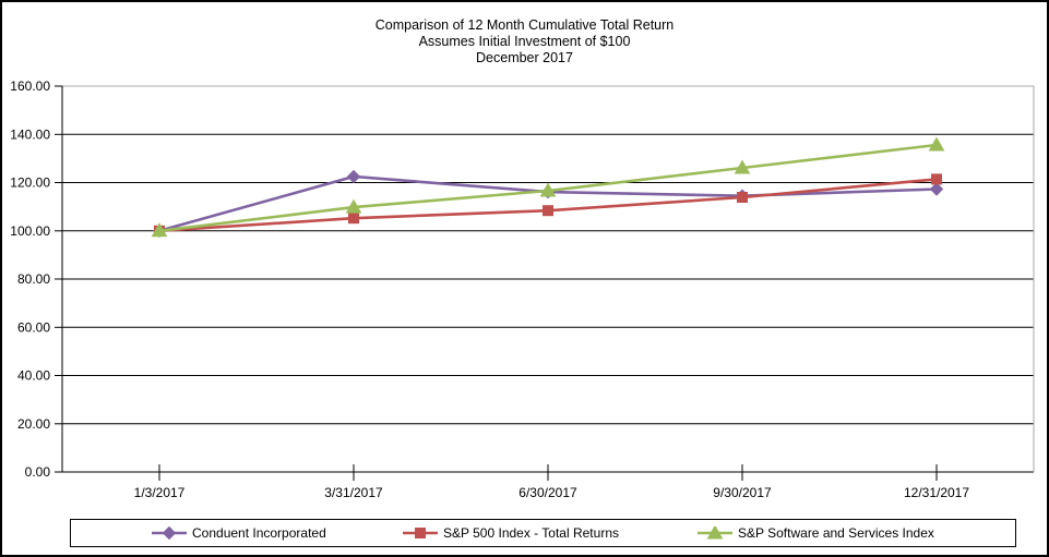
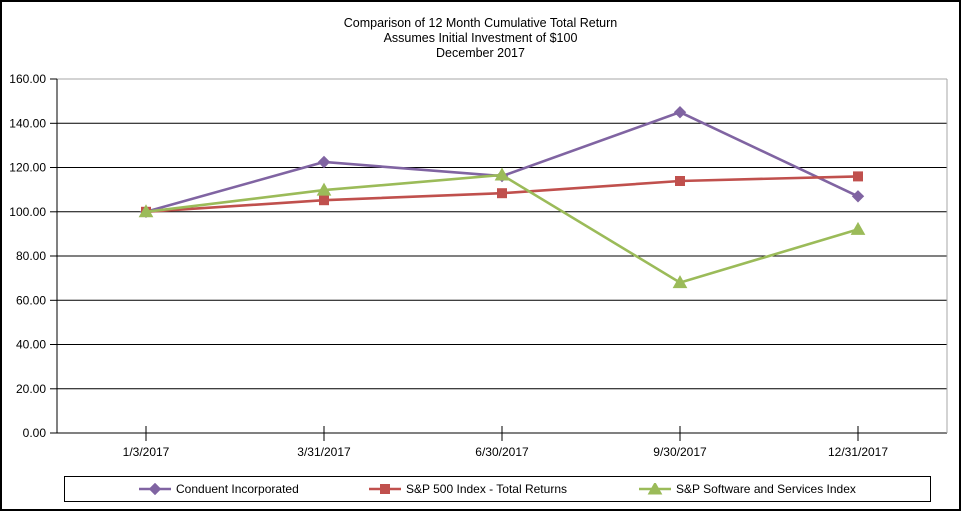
Conduent Incorporated/9/30/2017: 114 -> 145
S&P Software and Services Index/9/30/2017: 126 -> 68
Conduent Incorporated/12/31/2017: 117 -> 107
S&P 500 Index - Total Returns/12/31/2017: 121 -> 116
S&P Software and Services Index/12/31/2017: 136 -> 92
